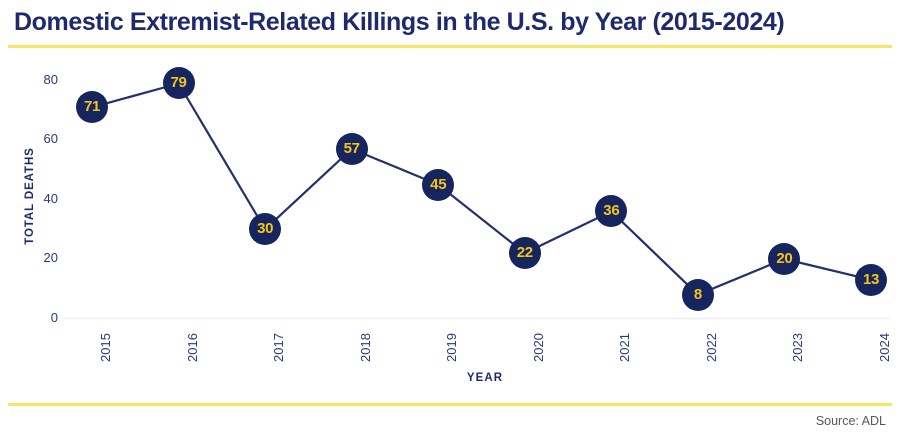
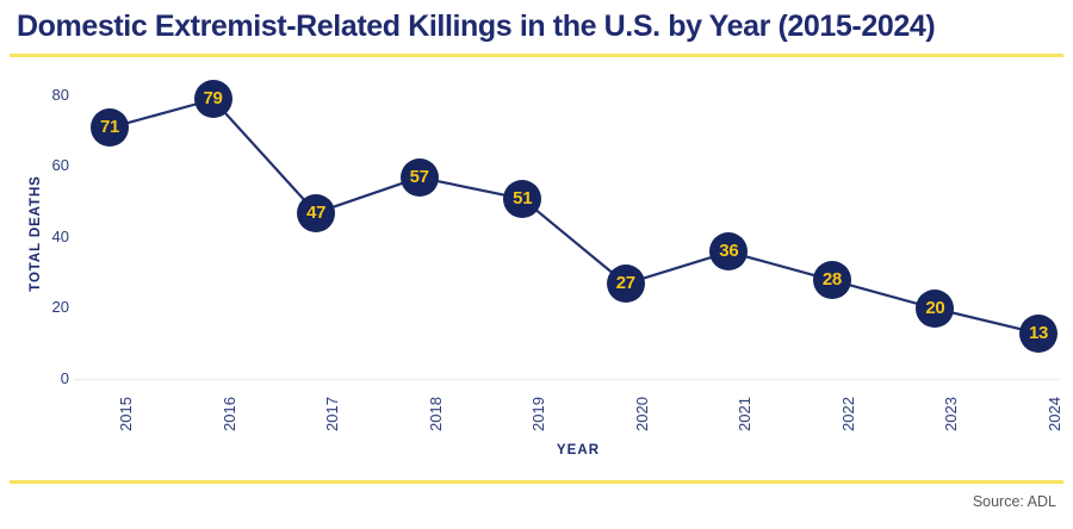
2017: 30 -> 47
2019: 45 -> 51
2020: 22 -> 27
2022: 8 -> 28
